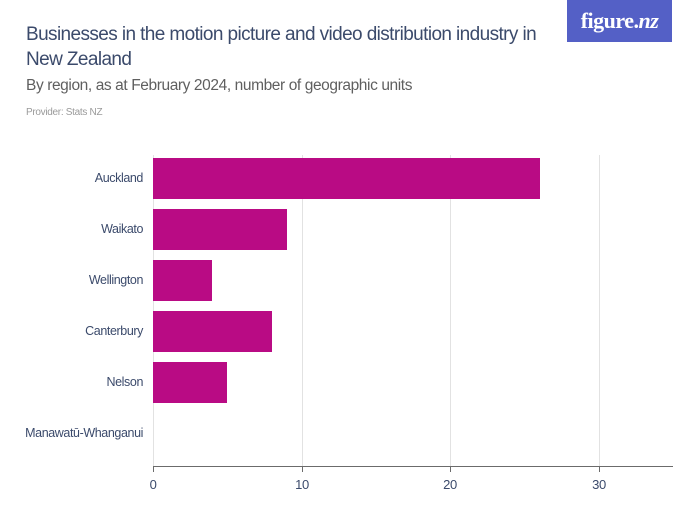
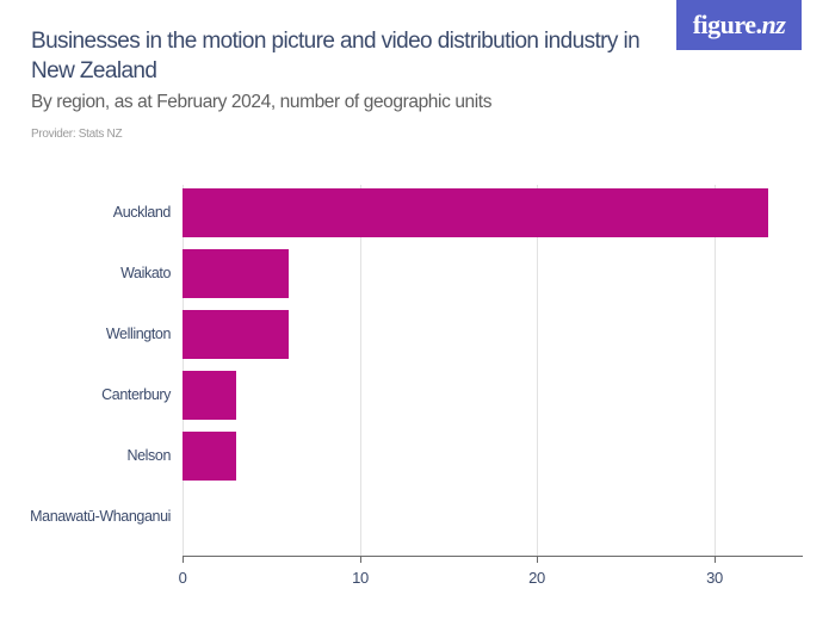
Auckland: 26 -> 33
Waikato: 9 -> 6
Wellington: 4 -> 6
Canterbury: 8 -> 3
Nelson: 5 -> 3
